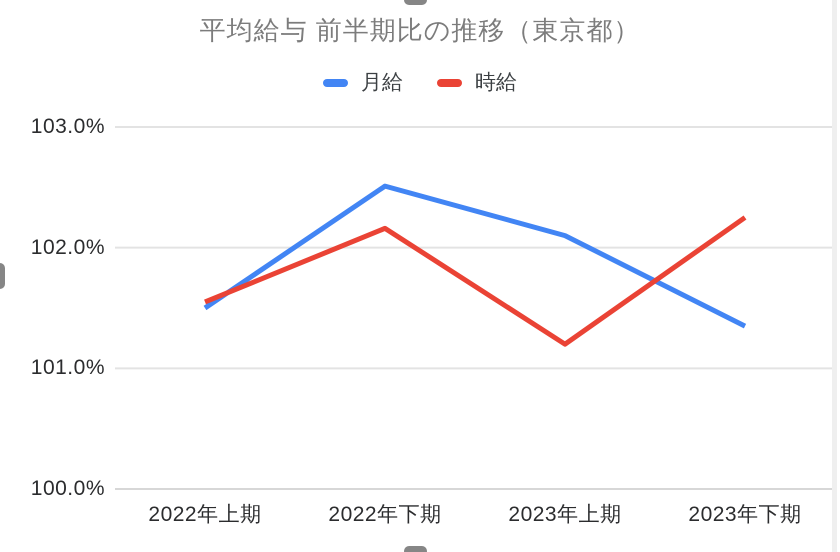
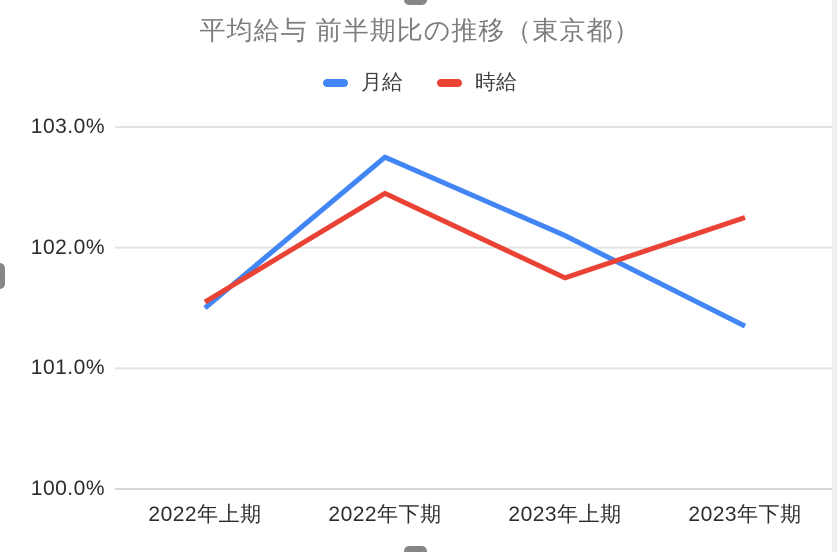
月給/2022年下期: 102.51% -> 102.75%
時給/2022年下期: 102.16% -> 102.45%
時給/2023年上期: 101.20% -> 101.75%
